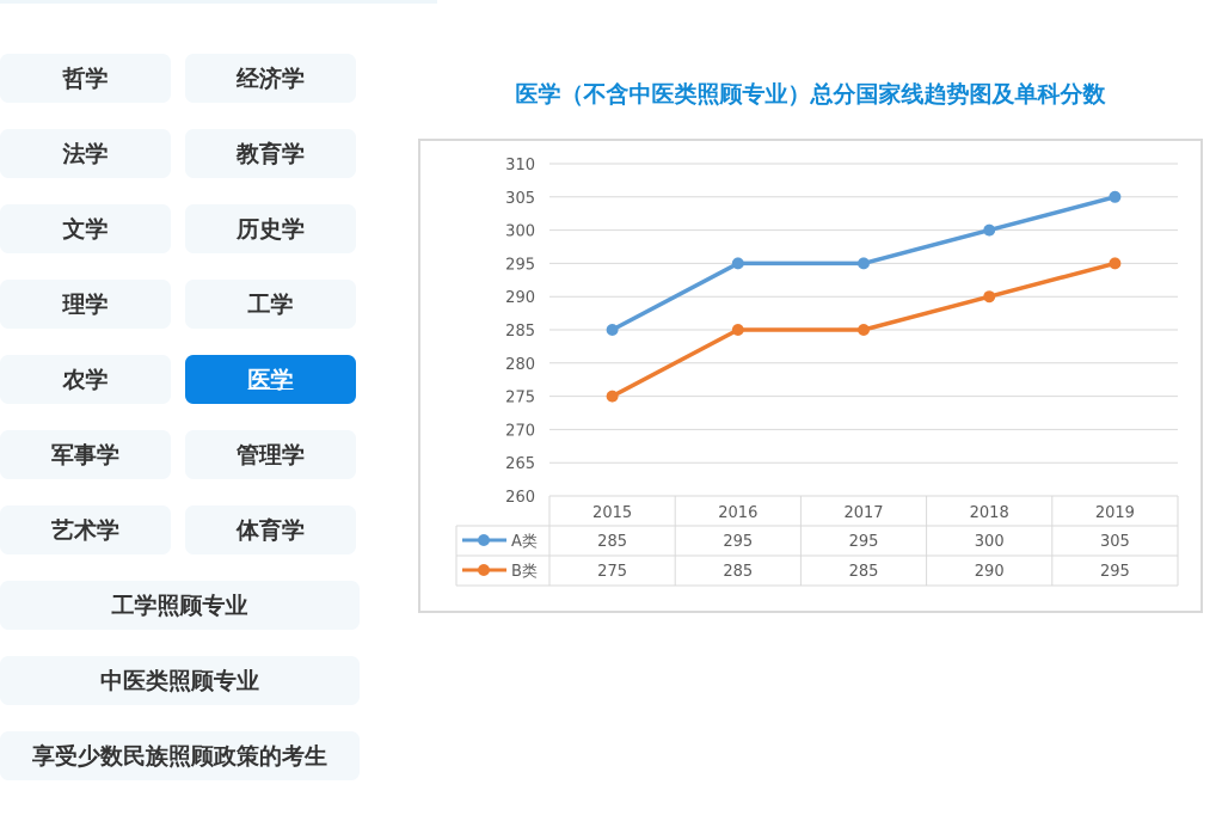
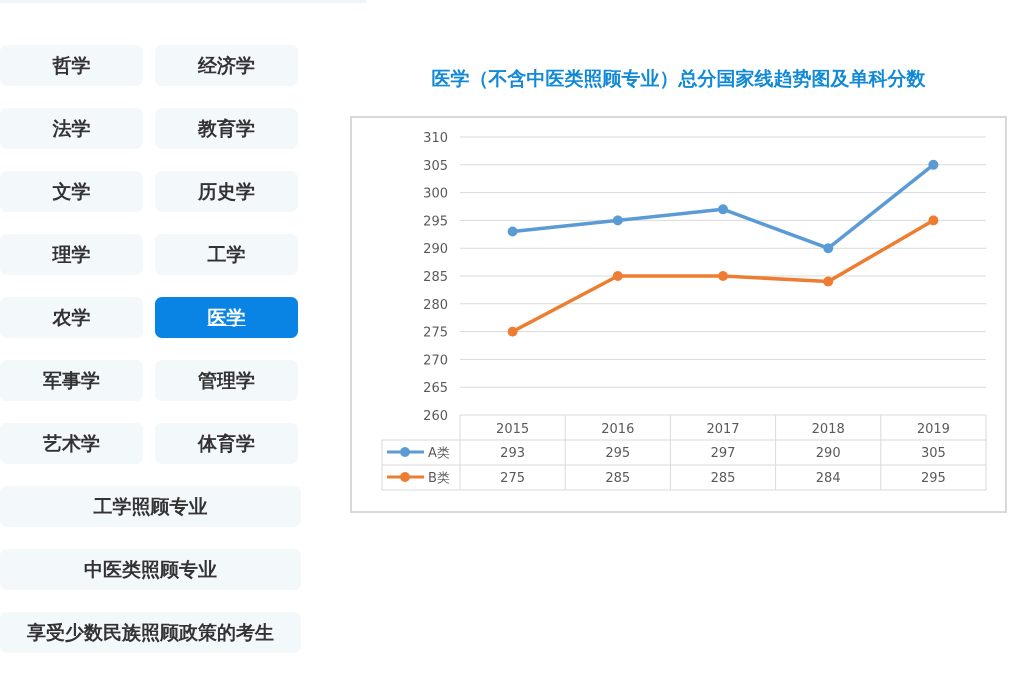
A类/2015: 285 -> 293
A类/2017: 295 -> 297
A类/2018: 300 -> 290
B类/2018: 290 -> 284
